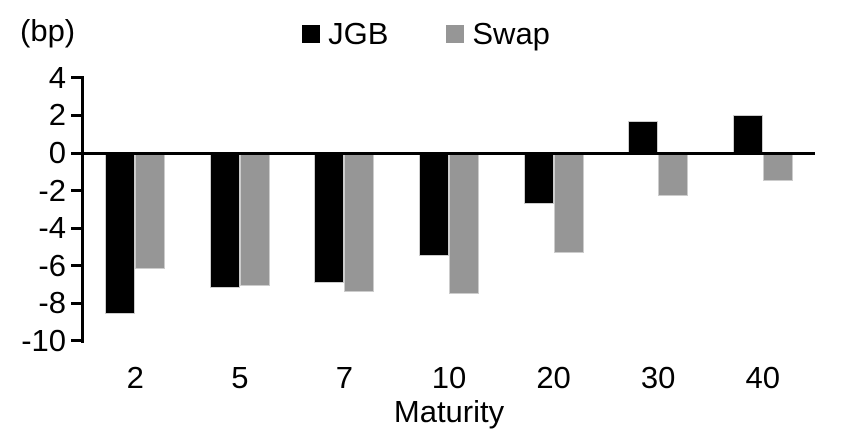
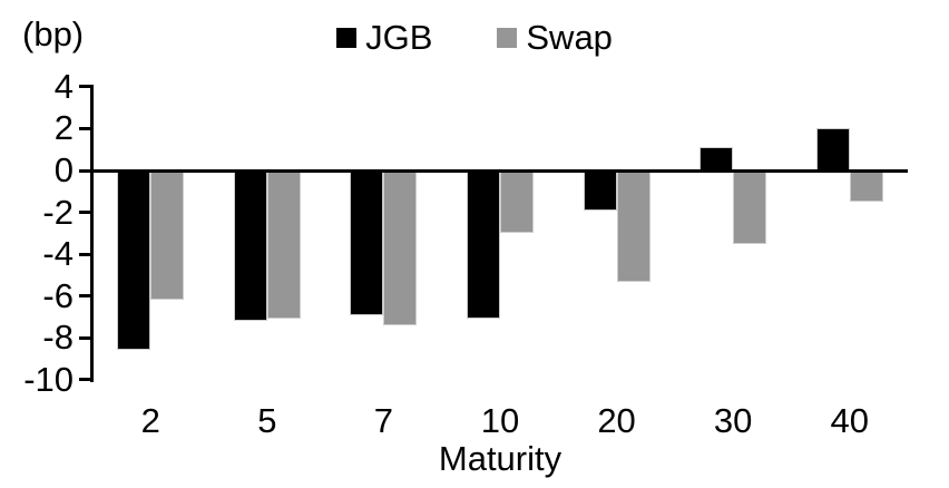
JGB/10: -5.5 -> -7.1
Swap/10: -7.5 -> -3.0
JGB/20: -2.7 -> -1.9
JGB/30: 1.7 -> 1.1
Swap/30: -2.3 -> -3.5
